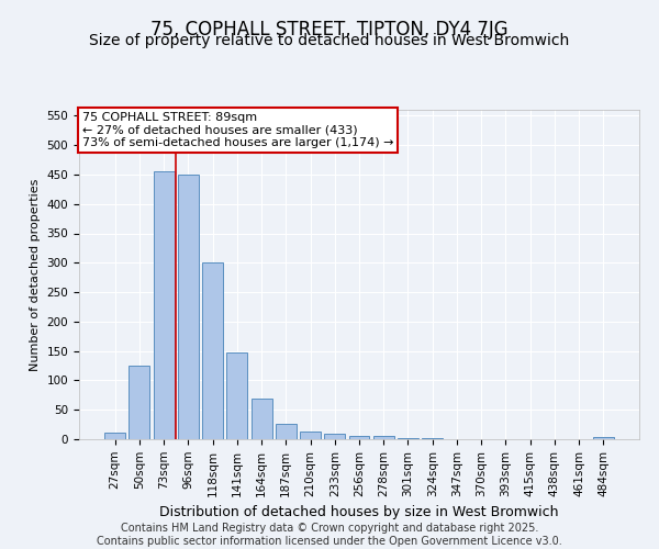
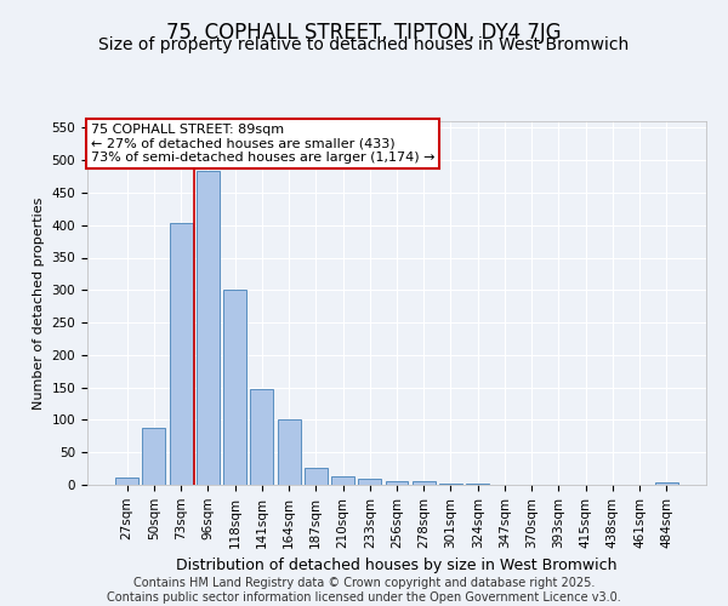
50sqm: 125 -> 88
73sqm: 455 -> 404
96sqm: 449 -> 484
164sqm: 70 -> 100
